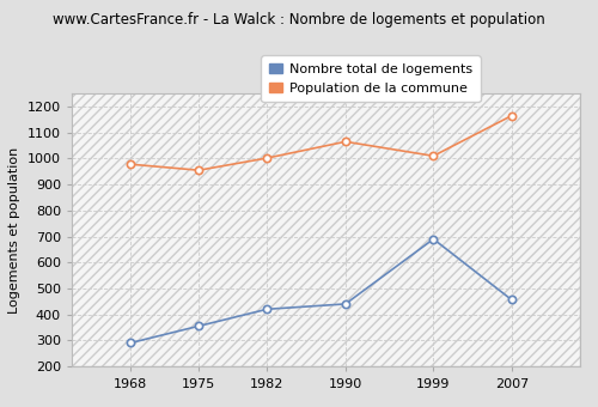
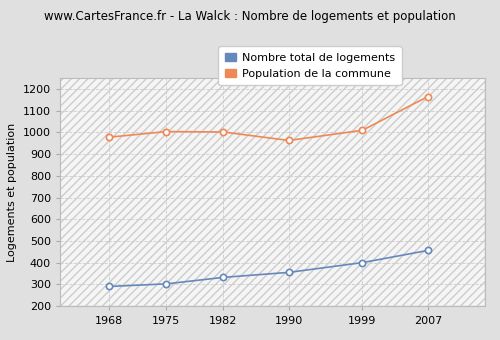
Nombre total de logements/1975: 355 -> 302
Population de la commune/1975: 955 -> 1004
Nombre total de logements/1982: 420 -> 332
Nombre total de logements/1990: 440 -> 355
Population de la commune/1990: 1065 -> 963
Nombre total de logements/1999: 690 -> 400
